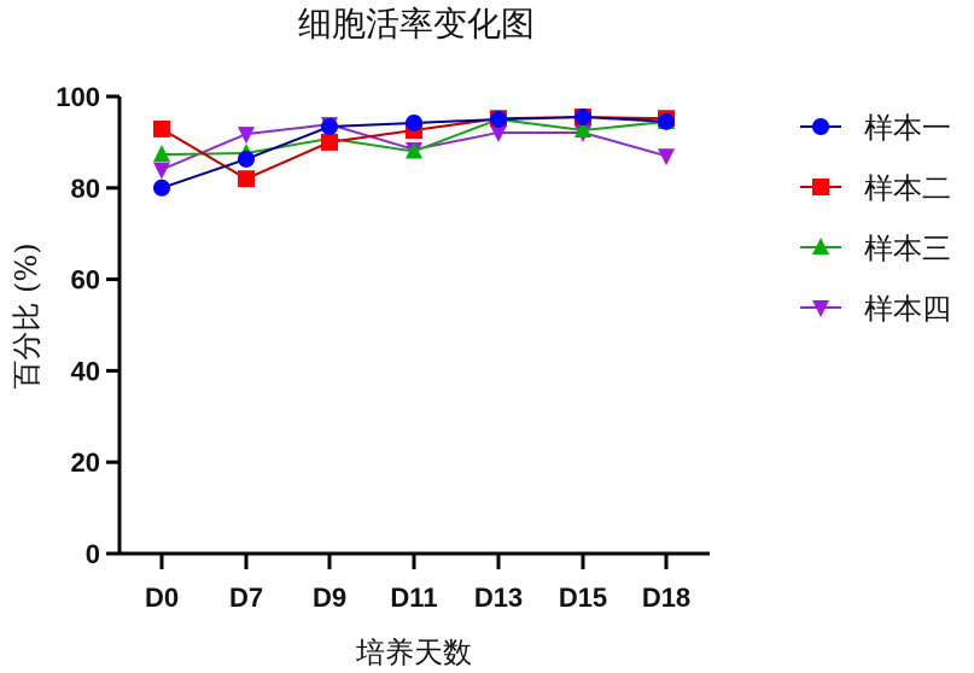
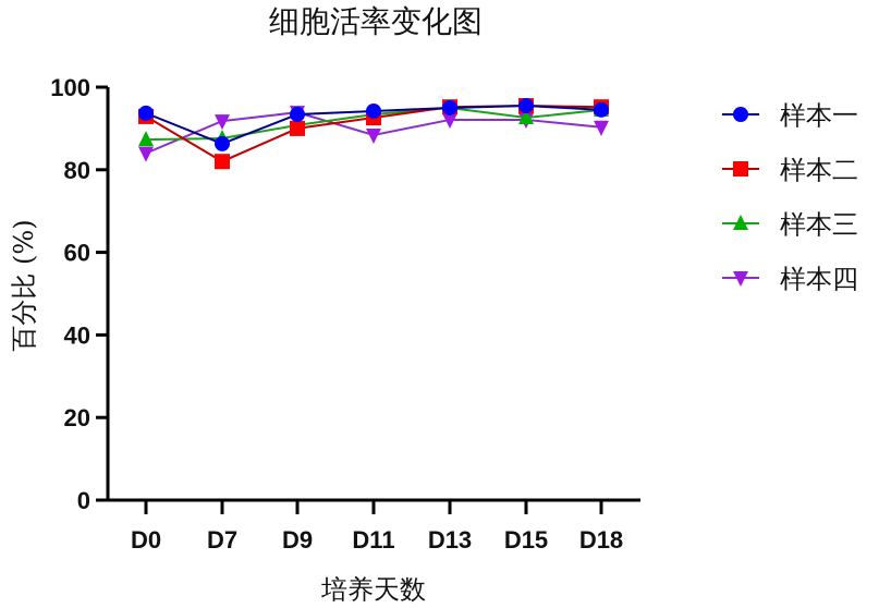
样本一/D0: 80 -> 94
样本三/D11: 88 -> 93
样本四/D18: 87 -> 90
